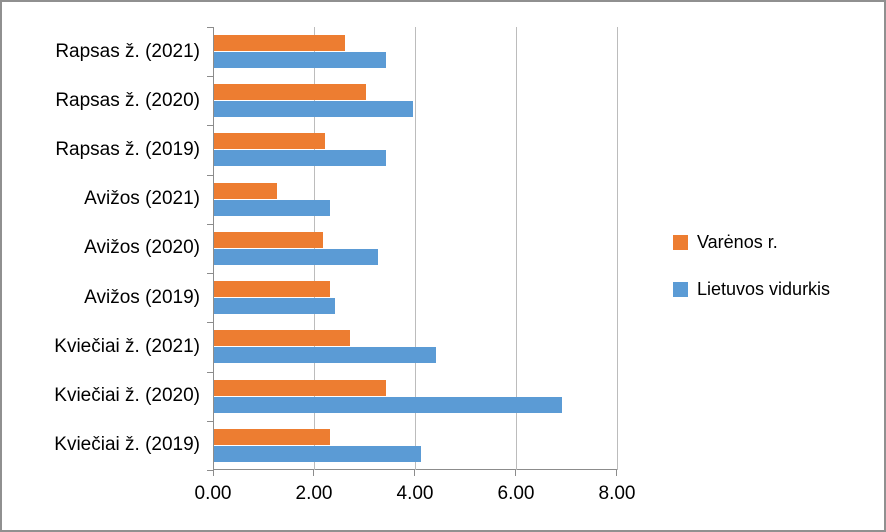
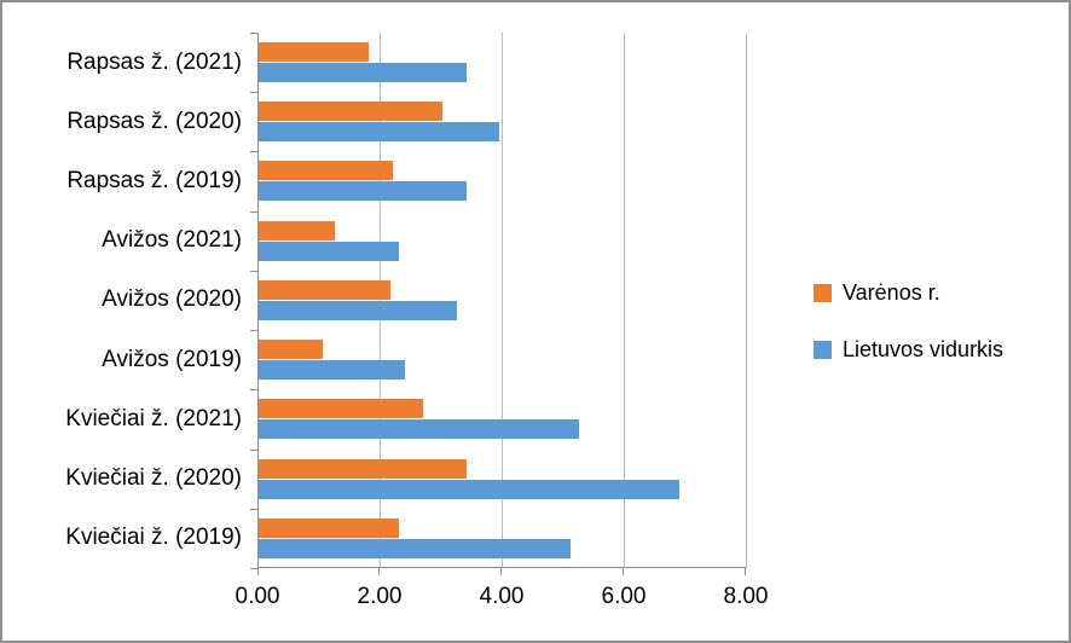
Varėnos r./Rapsas ž. (2021): 2.6 -> 1.8
Varėnos r./Avižos (2019): 2.3 -> 1.1
Lietuvos vidurkis/Kviečiai ž. (2021): 4.4 -> 5.2
Lietuvos vidurkis/Kviečiai ž. (2019): 4.1 -> 5.1
